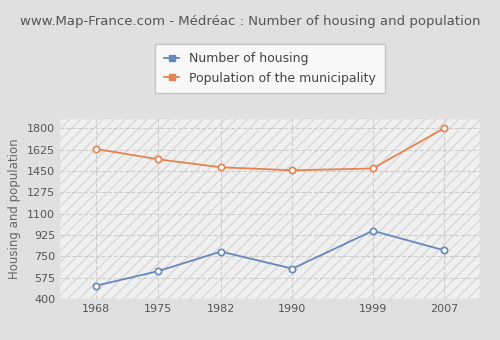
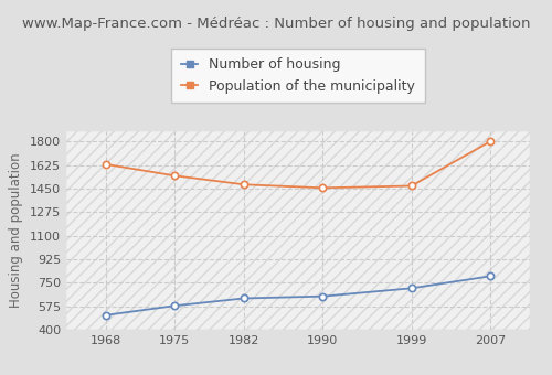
Number of housing/1975: 630 -> 580
Number of housing/1982: 790 -> 640
Number of housing/1999: 960 -> 710
